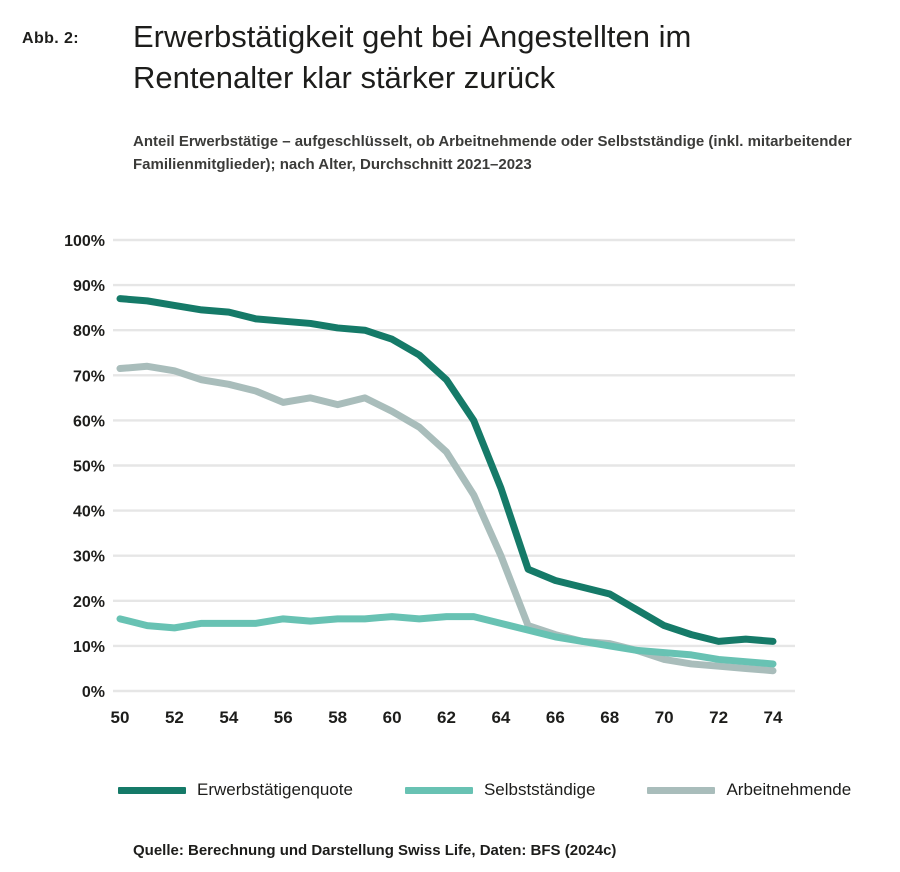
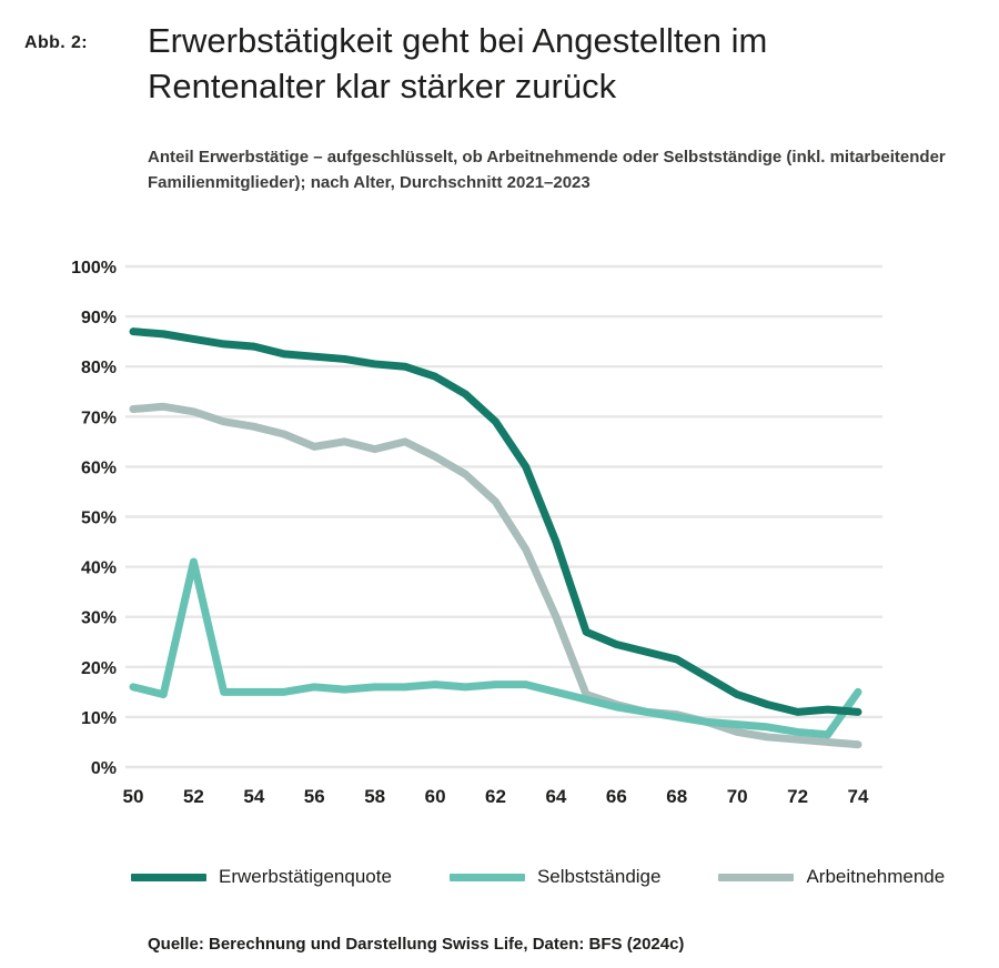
Selbstständige/52: 14% -> 41%
Selbstständige/74: 6% -> 15%
